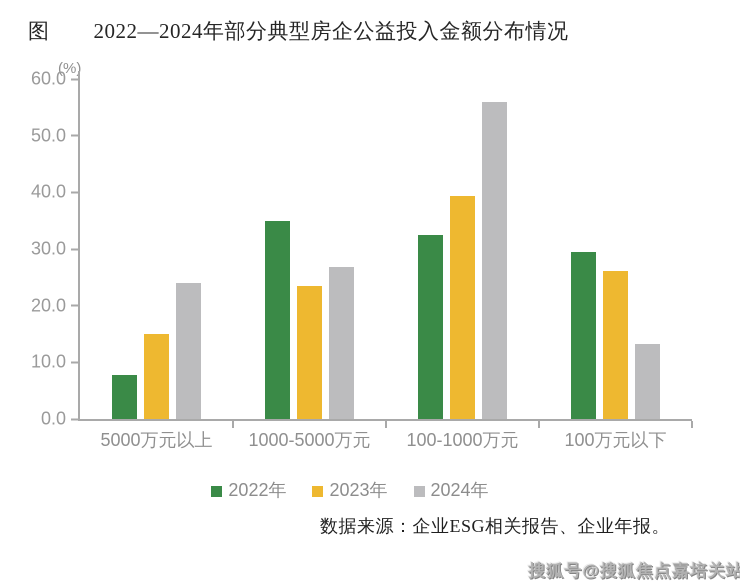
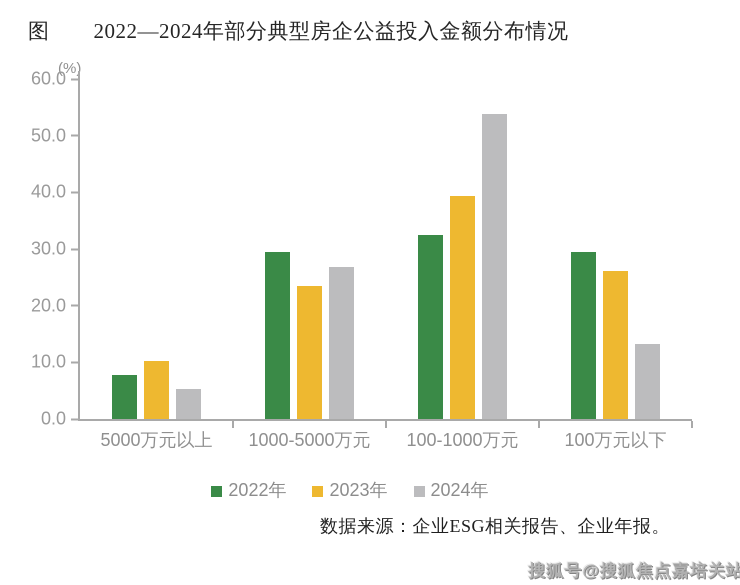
2023年/5000万元以上: 15 -> 10
2024年/5000万元以上: 24 -> 5
2022年/1000-5000万元: 35 -> 29
2024年/100-1000万元: 56 -> 54
